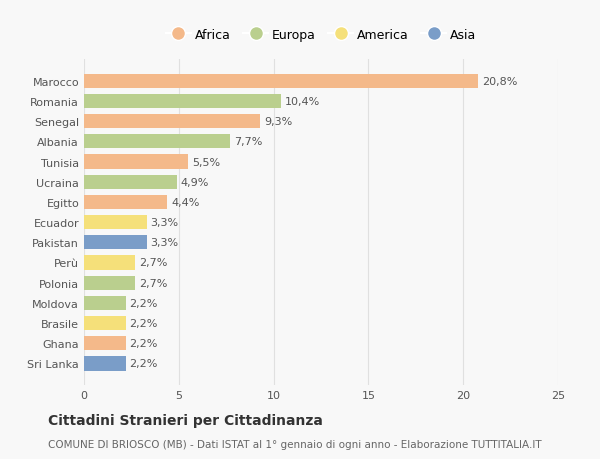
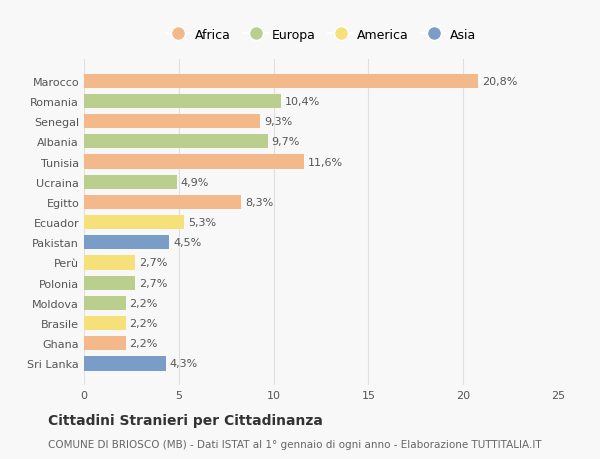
Albania: 7,7% -> 9,7%
Tunisia: 5,5% -> 11,6%
Egitto: 4,4% -> 8,3%
Ecuador: 3,3% -> 5,3%
Pakistan: 3,3% -> 4,5%
Sri Lanka: 2,2% -> 4,3%
